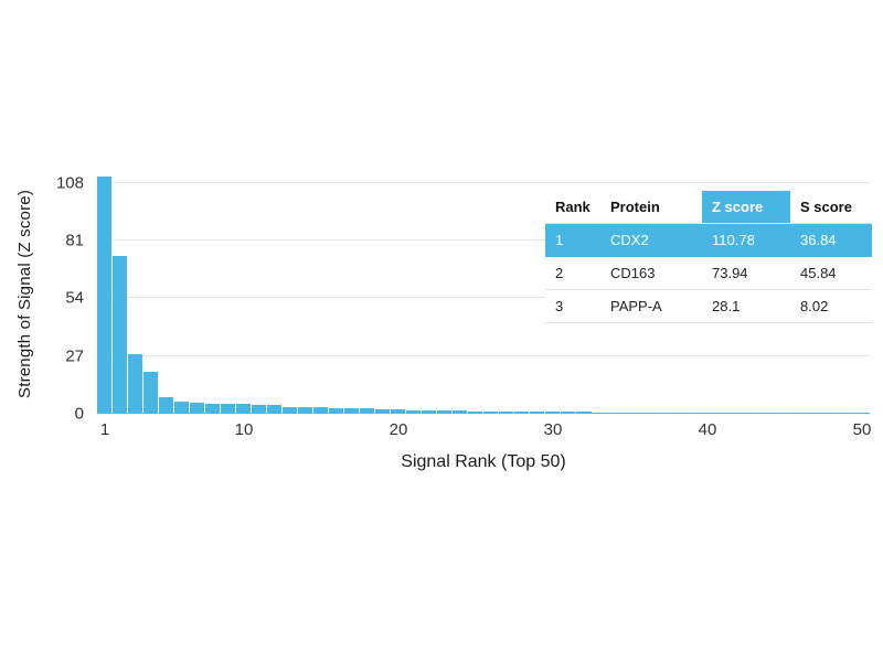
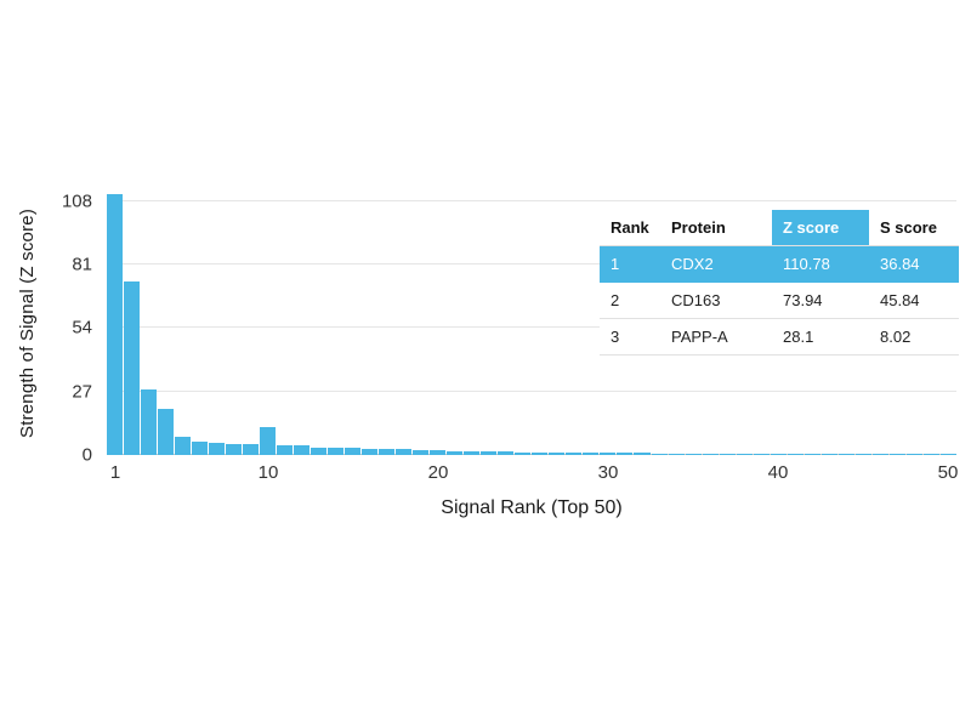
10: 4 -> 12
